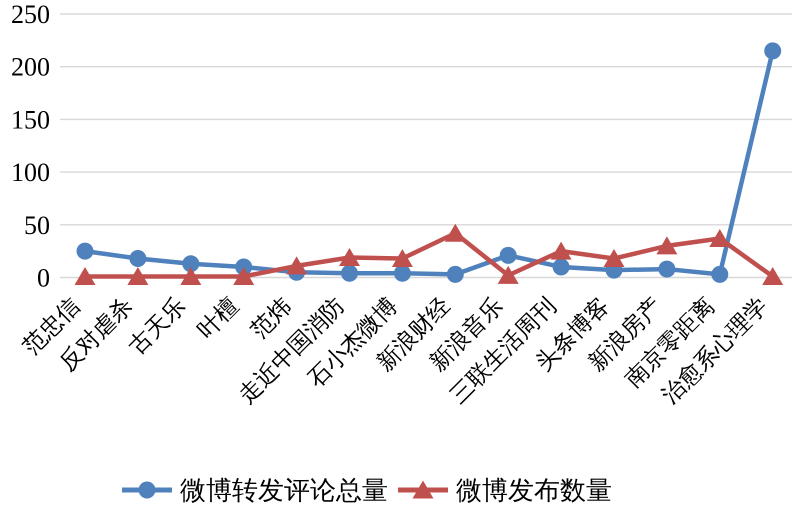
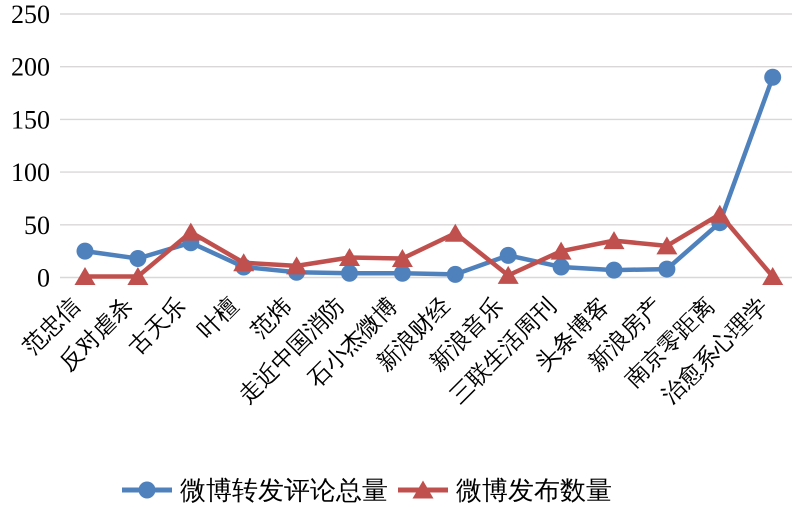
微博转发评论总量/古天乐: 13 -> 33
微博发布数量/古天乐: 1 -> 43
微博发布数量/叶檀: 1 -> 14
微博发布数量/头条博客: 18 -> 35
微博转发评论总量/南京零距离: 3 -> 52
微博发布数量/南京零距离: 37 -> 60
微博转发评论总量/治愈系心理学: 215 -> 190
